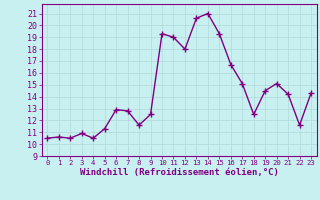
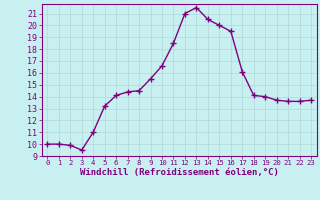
0: 10.5 -> 10.0
1: 10.6 -> 10.0
2: 10.5 -> 9.9
3: 10.9 -> 9.5
4: 10.5 -> 11.0
5: 11.3 -> 13.2
6: 12.9 -> 14.1
7: 12.8 -> 14.4
8: 11.6 -> 14.5
9: 12.5 -> 15.5
10: 19.3 -> 16.6
11: 19.0 -> 18.5
12: 18.0 -> 21.0
13: 20.6 -> 21.5
14: 21.0 -> 20.5
15: 19.3 -> 20.0
16: 16.7 -> 19.5
17: 15.1 -> 16.1
18: 12.5 -> 14.1
19: 14.5 -> 14.0
20: 15.1 -> 13.7
21: 14.2 -> 13.6
22: 11.6 -> 13.6
23: 14.3 -> 13.7
